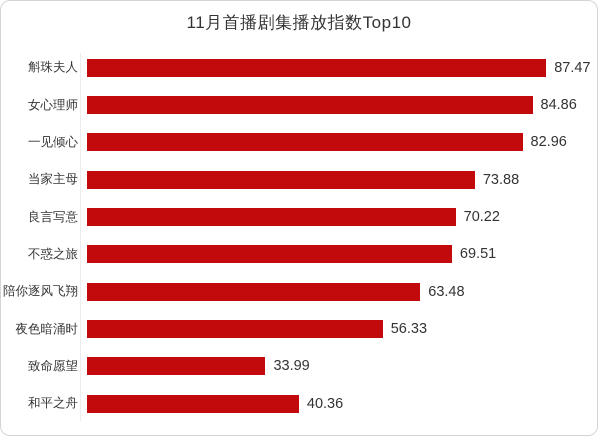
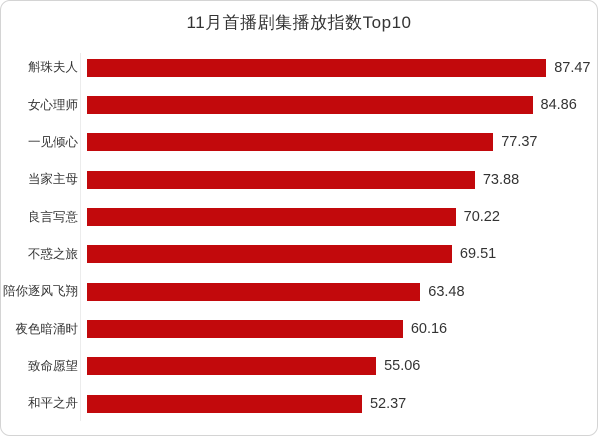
一见倾心: 82.96 -> 77.37
夜色暗涌时: 56.33 -> 60.16
致命愿望: 33.99 -> 55.06
和平之舟: 40.36 -> 52.37
